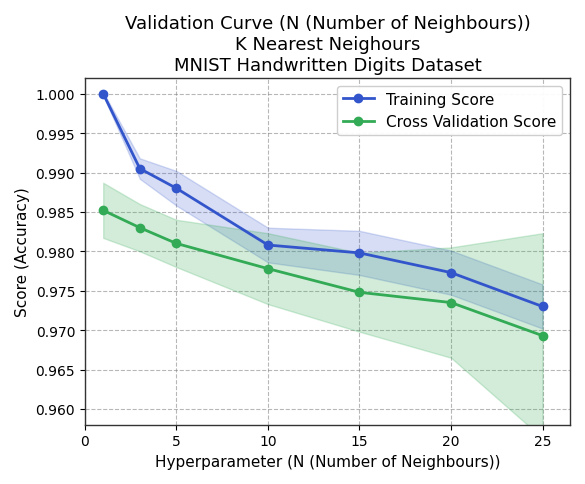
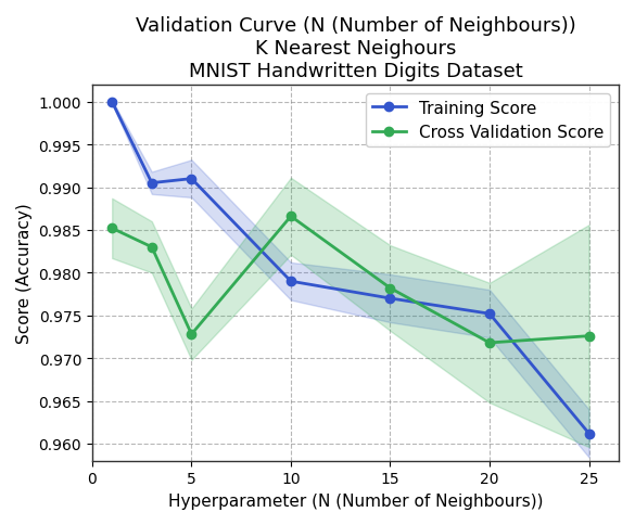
Training Score/5: 0.9880 -> 0.9910
Cross Validation Score/5: 0.9810 -> 0.9728
Training Score/10: 0.9808 -> 0.9790
Cross Validation Score/10: 0.9778 -> 0.9866
Training Score/15: 0.9798 -> 0.9770
Cross Validation Score/15: 0.9748 -> 0.9782
Training Score/20: 0.9773 -> 0.9752
Cross Validation Score/20: 0.9735 -> 0.9718
Training Score/25: 0.9730 -> 0.9612
Cross Validation Score/25: 0.9693 -> 0.9726
